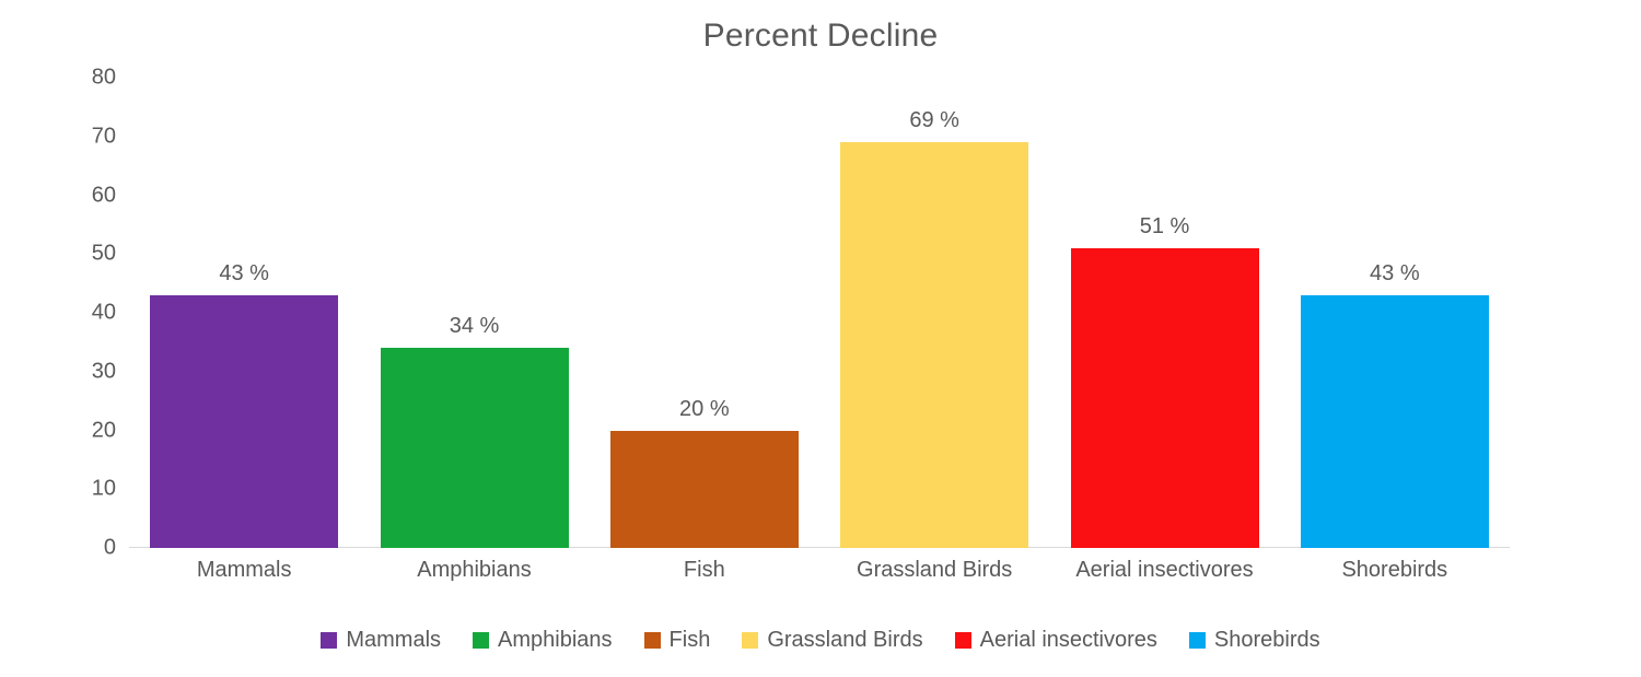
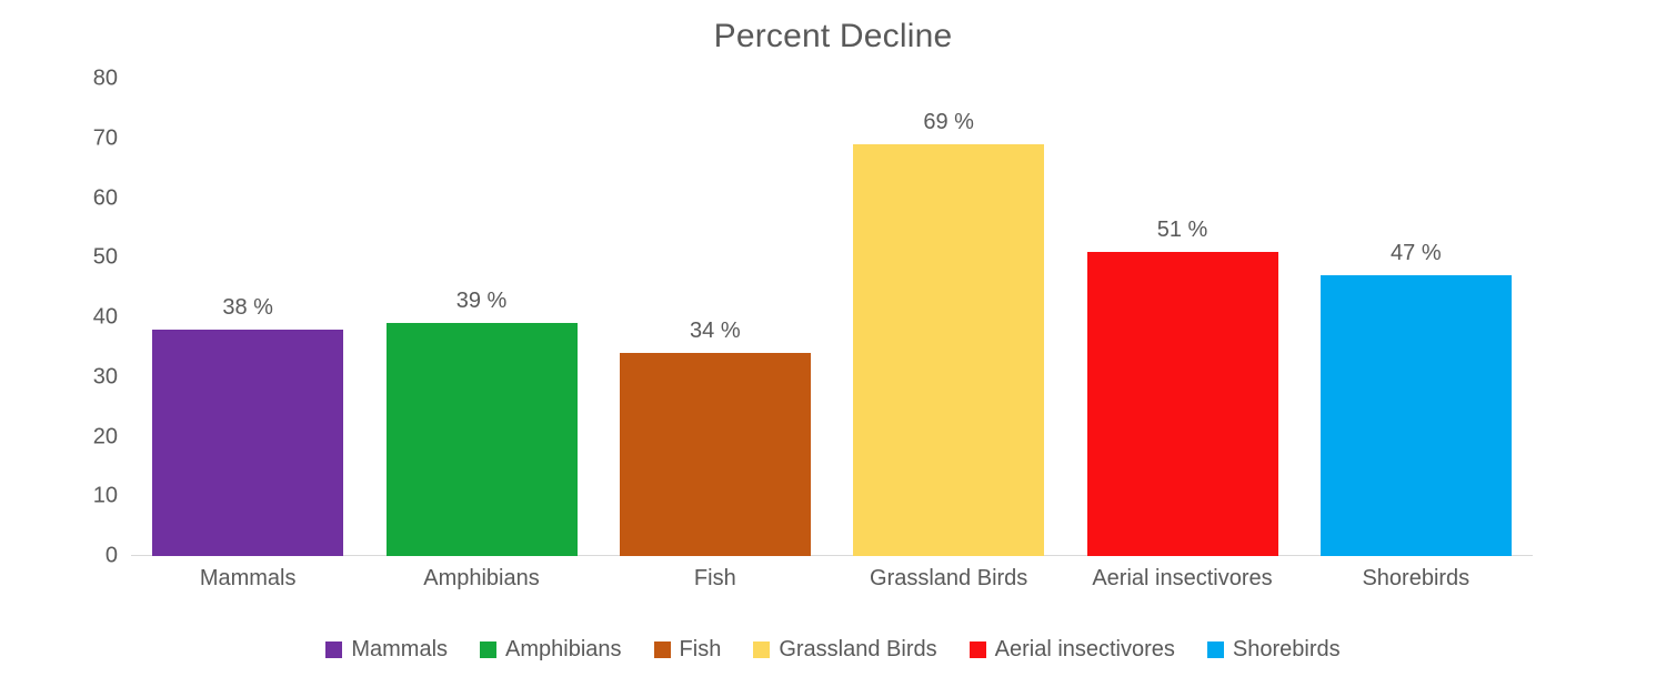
Mammals: 43 -> 38
Amphibians: 34 -> 39
Fish: 20 -> 34
Shorebirds: 43 -> 47
